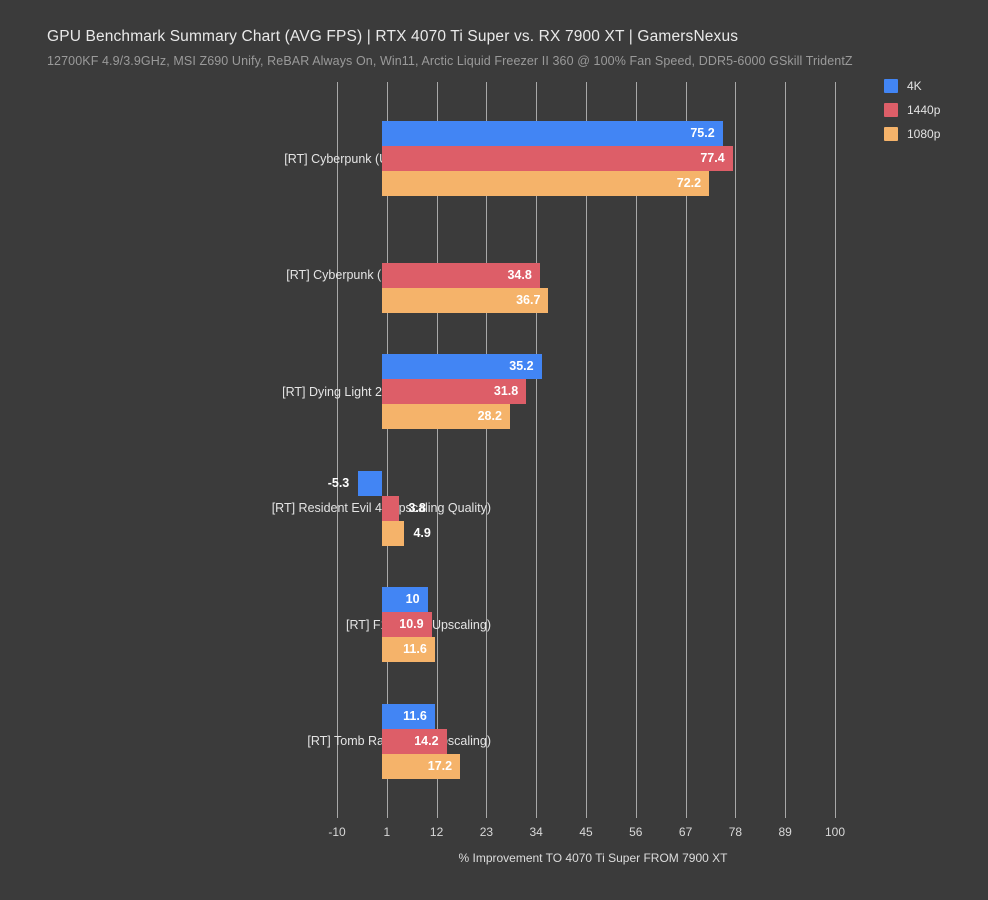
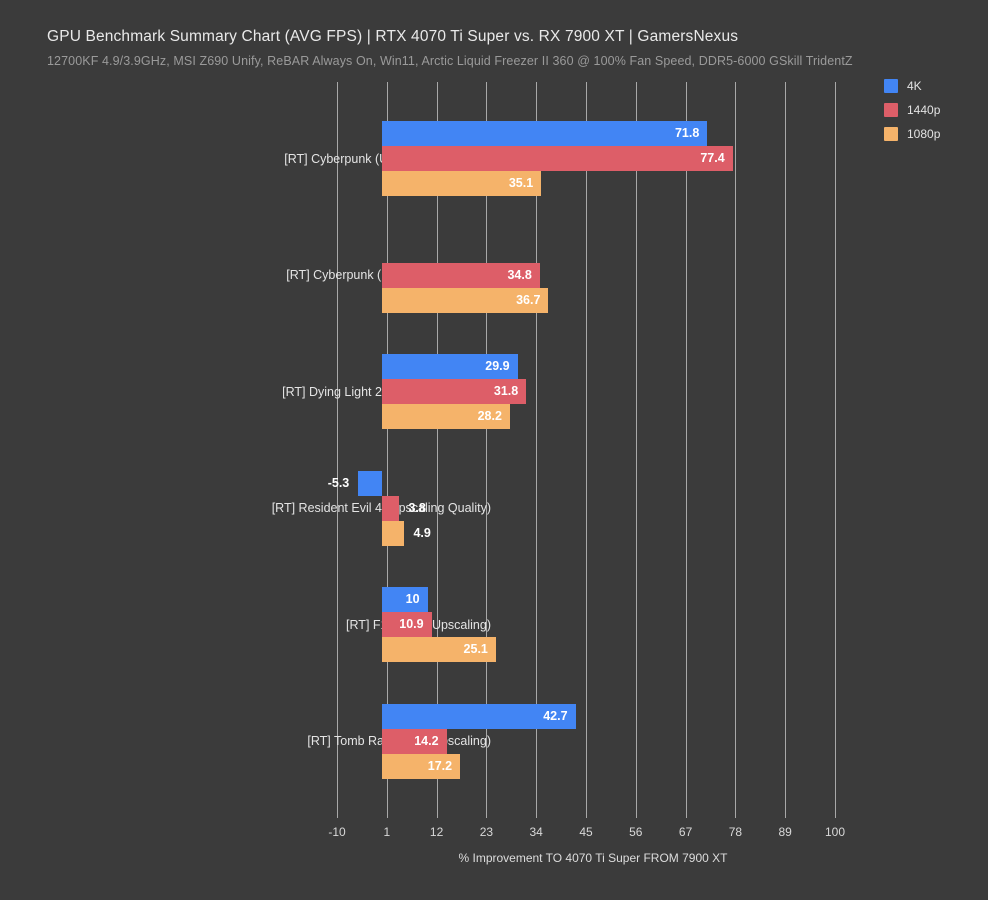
4K/[RT] Cyberpunk (Ultra, No Upscaling): 75.2 -> 71.8
1080p/[RT] Cyberpunk (Ultra, No Upscaling): 72.2 -> 35.1
4K/[RT] Dying Light 2 (Upscaling Quality): 35.2 -> 29.9
1080p/[RT] F1 22 (No Upscaling): 11.6 -> 25.1
4K/[RT] Tomb Raider (No Upscaling): 11.6 -> 42.7
